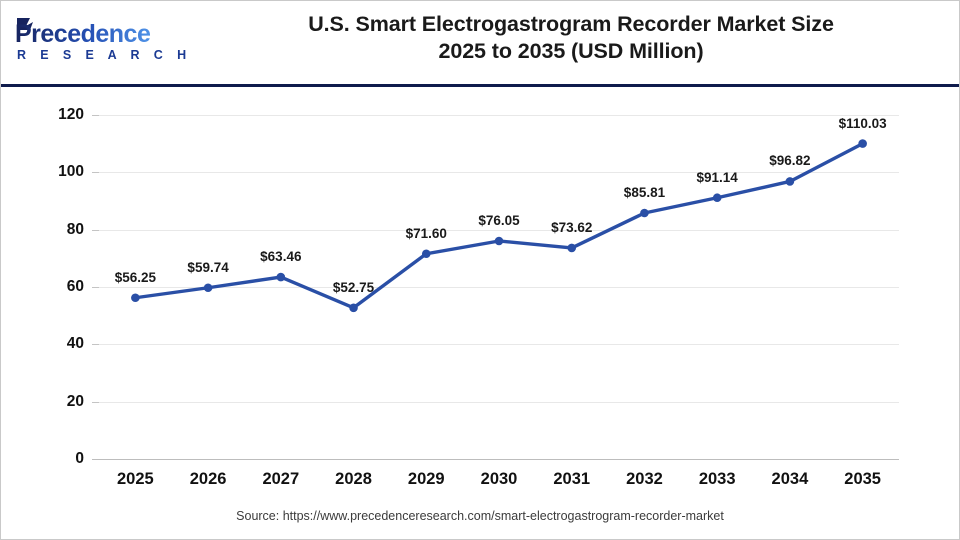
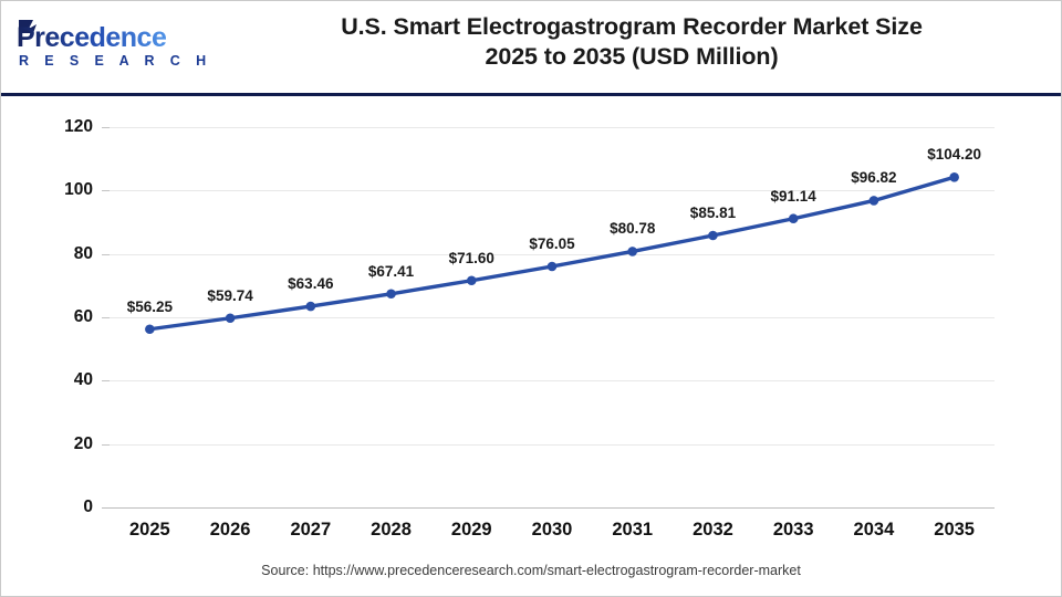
2028: $52.75 -> $67.41
2031: $73.62 -> $80.78
2035: $110.03 -> $104.20
